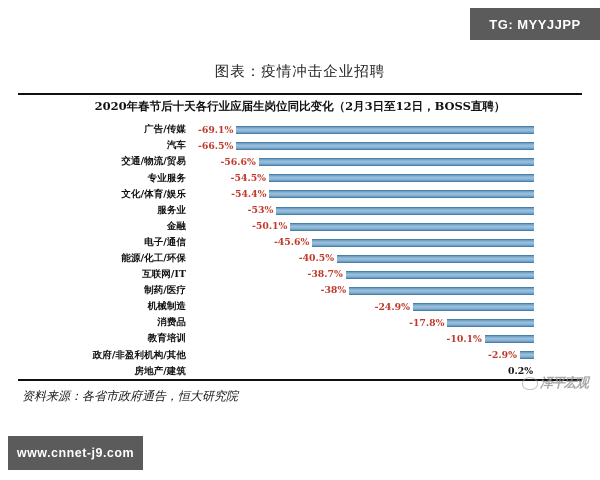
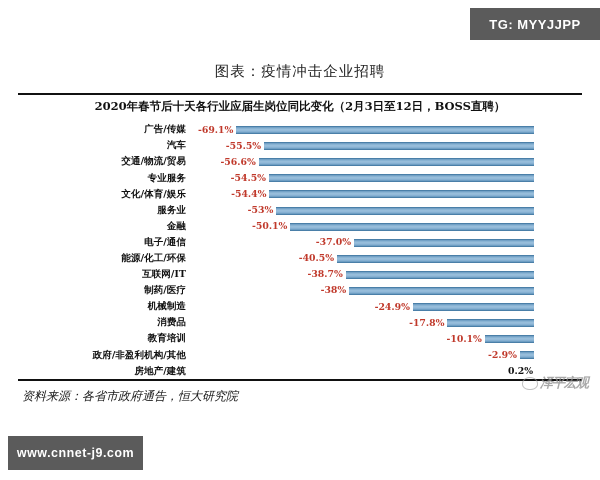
汽车: -66.5% -> -55.5%
电子/通信: -45.6% -> -37.0%
